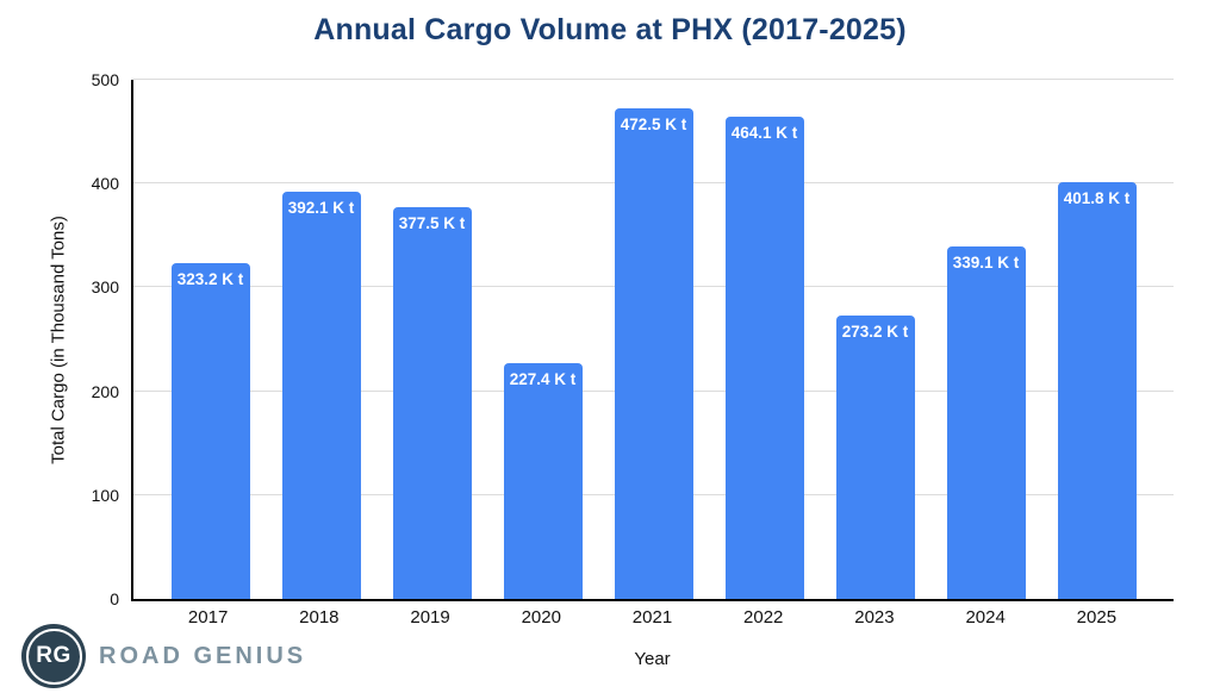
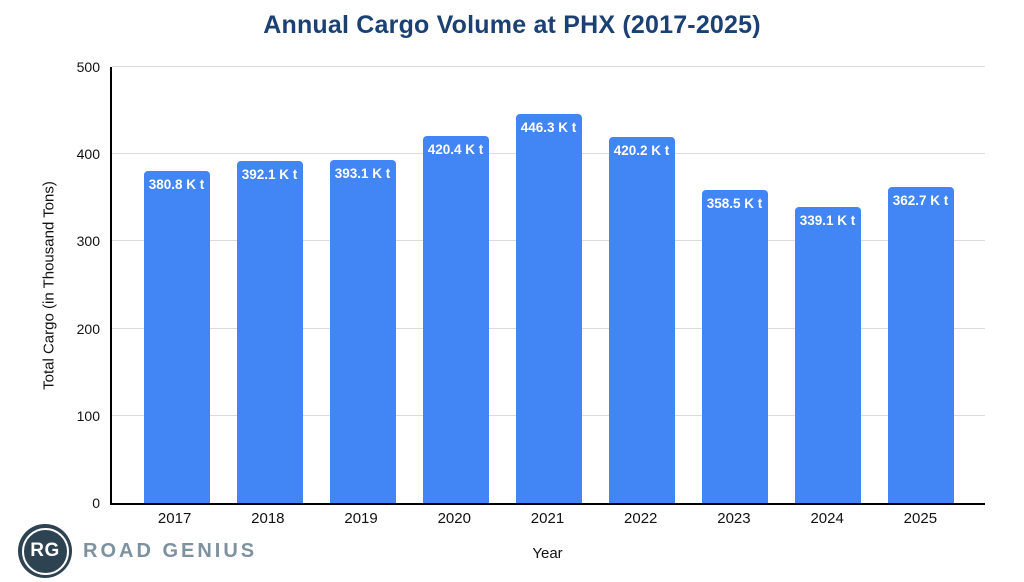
2017: 323.2 -> 380.8
2019: 377.5 -> 393.1
2020: 227.4 -> 420.4
2021: 472.5 -> 446.3
2022: 464.1 -> 420.2
2023: 273.2 -> 358.5
2025: 401.8 -> 362.7
